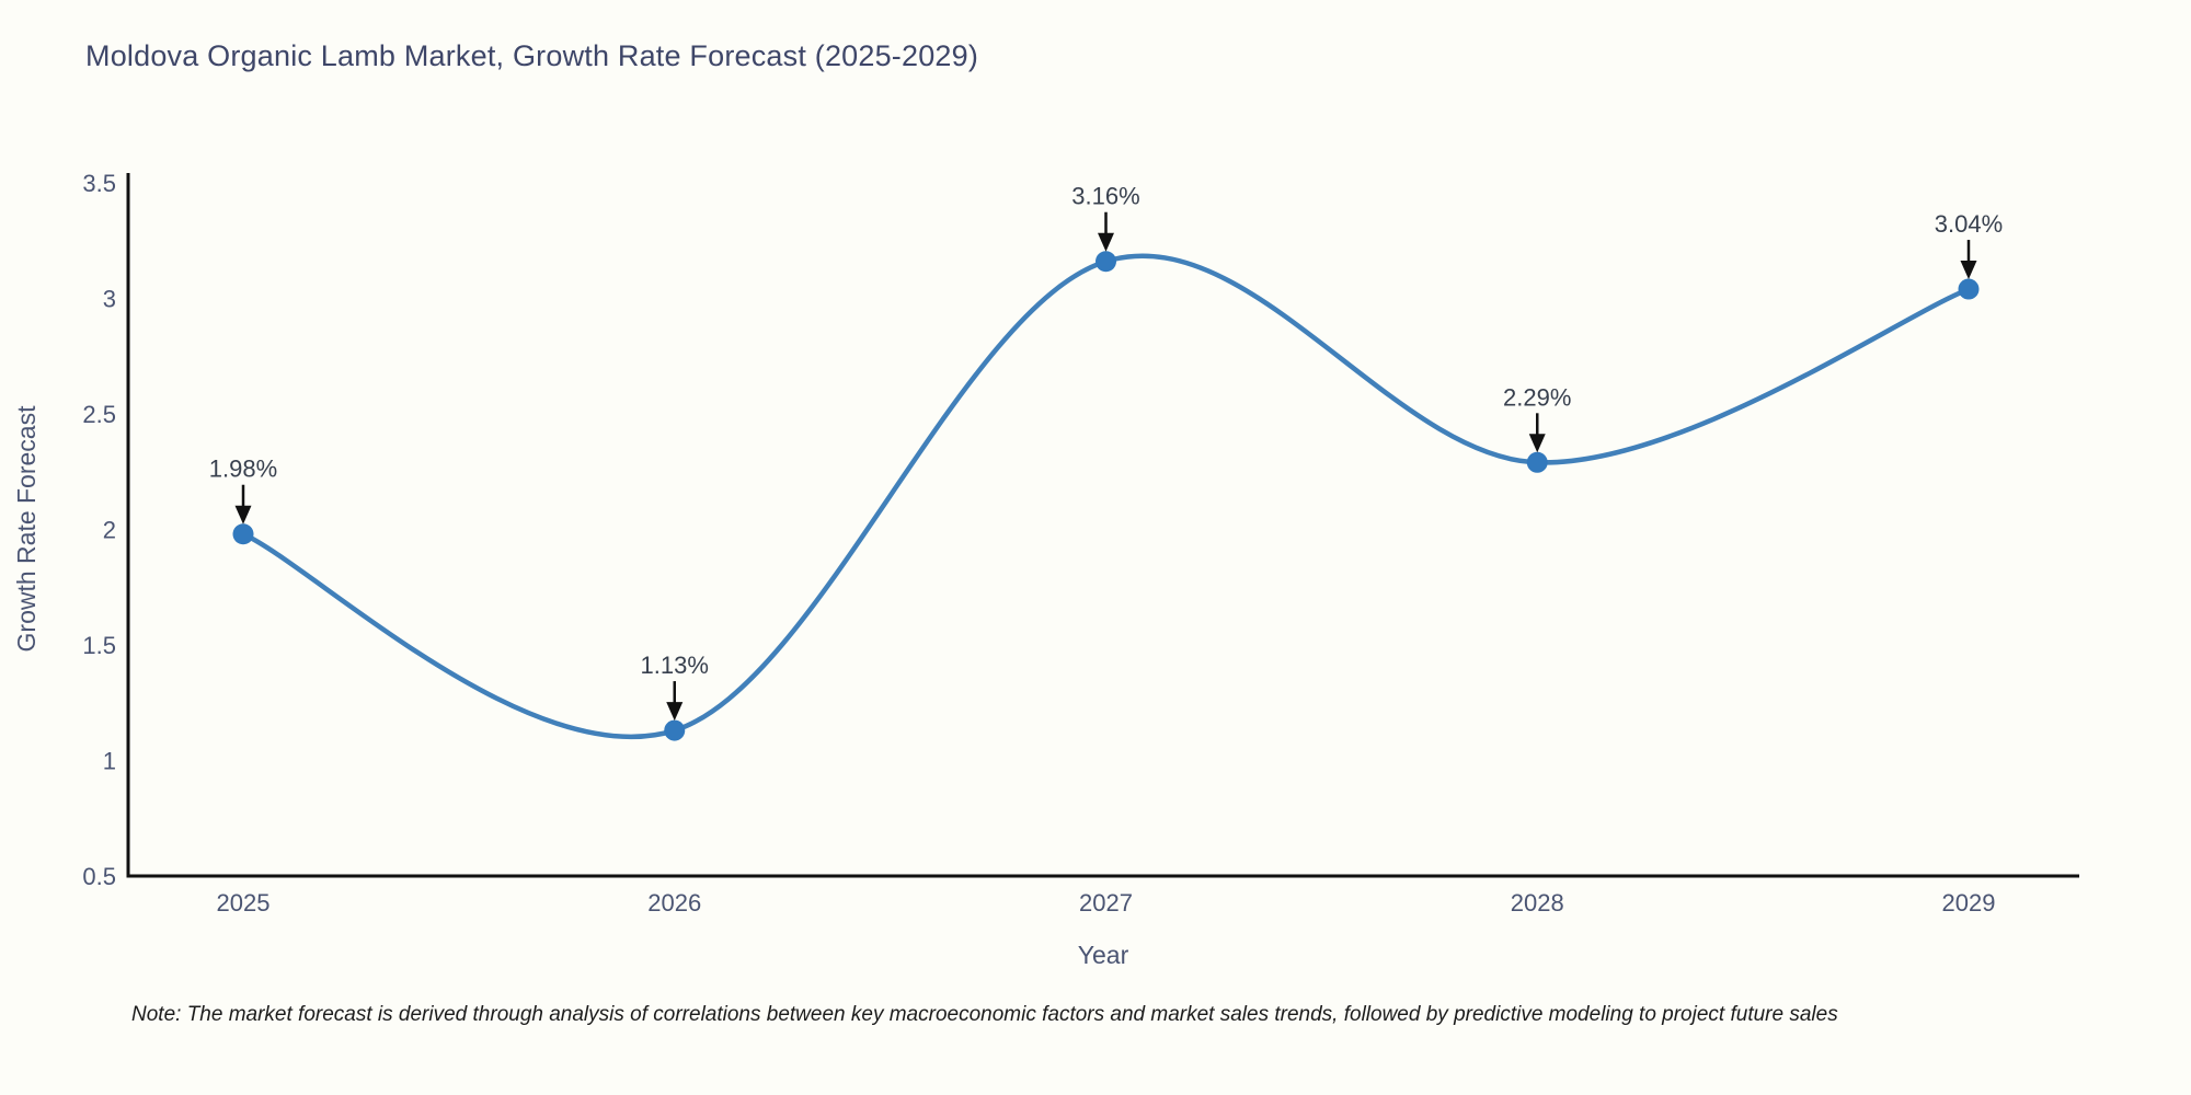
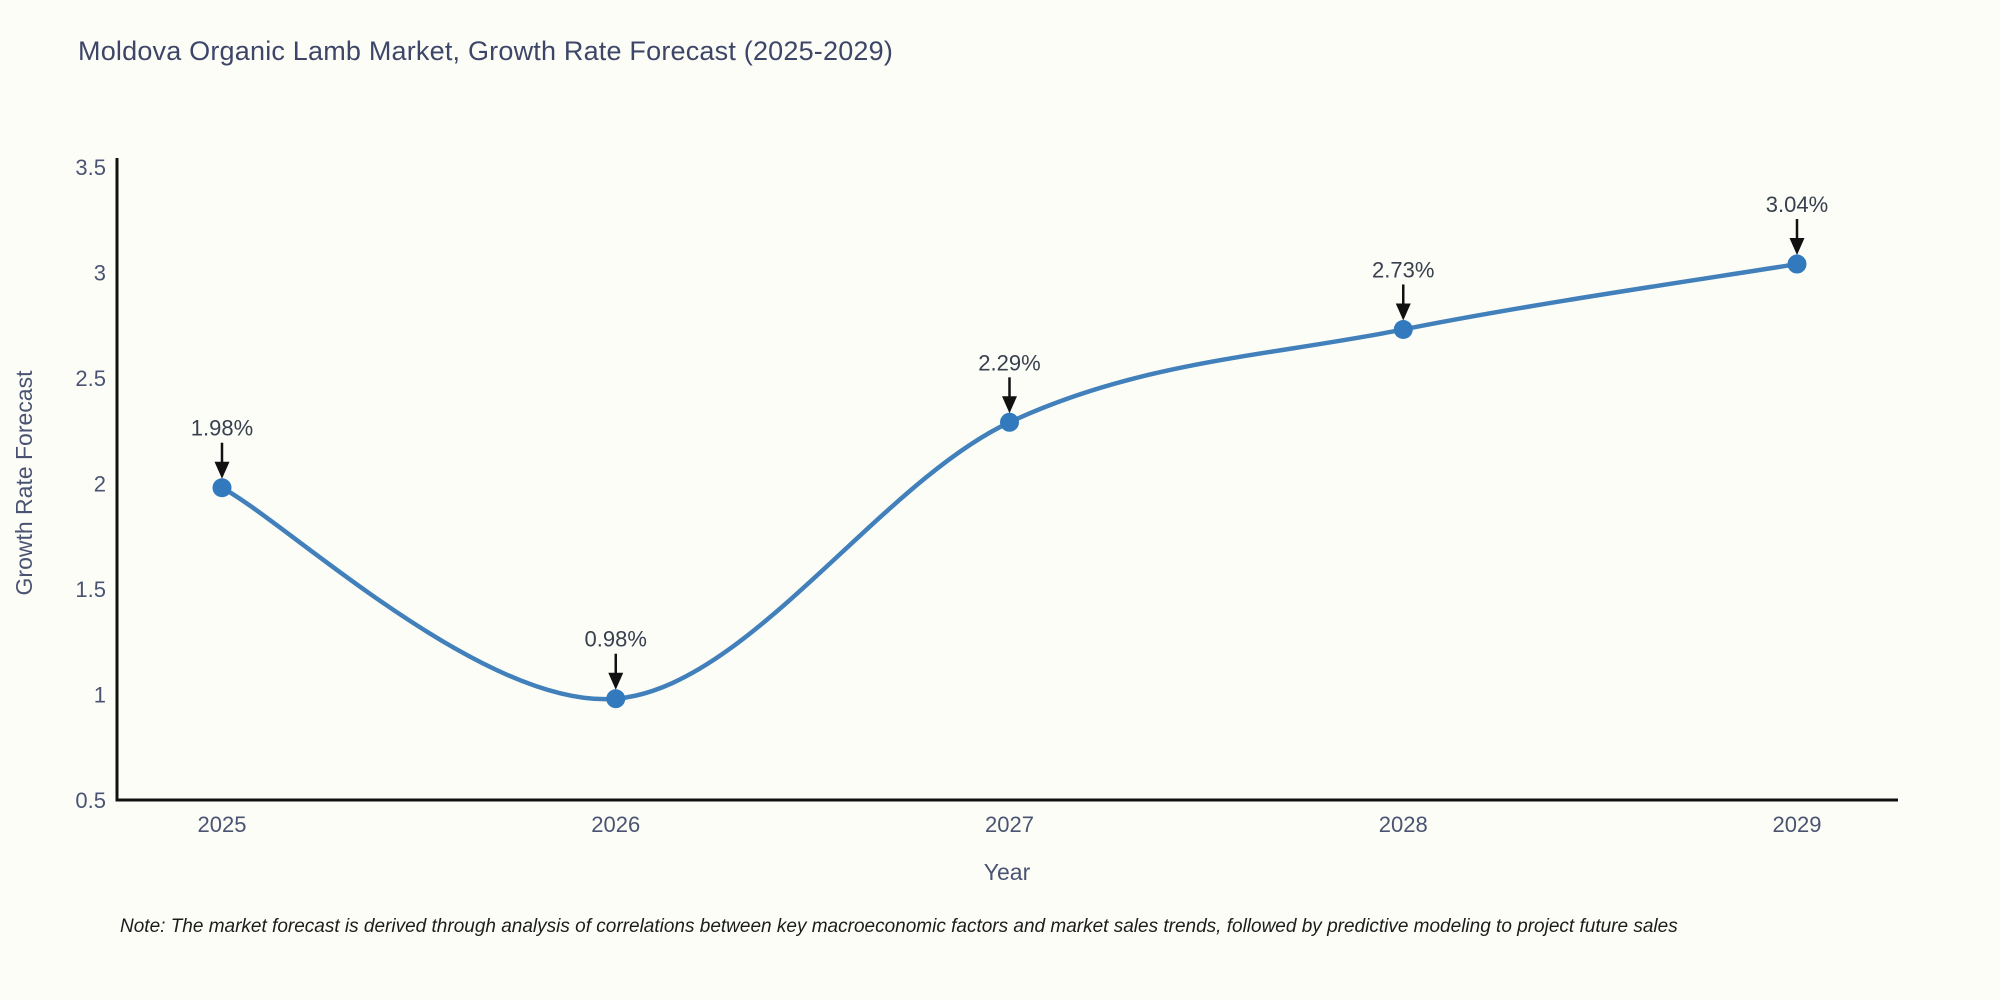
2026: 1.13% -> 0.98%
2027: 3.16% -> 2.29%
2028: 2.29% -> 2.73%
